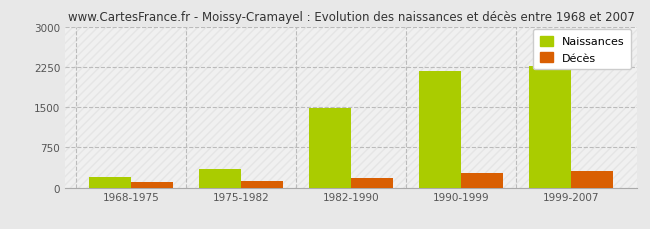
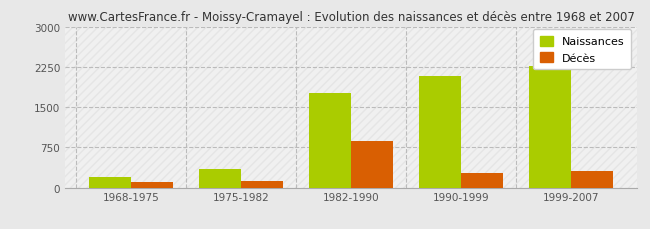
Naissances/1982-1990: 1480 -> 1760
Décès/1982-1990: 180 -> 860
Naissances/1990-1999: 2180 -> 2080
